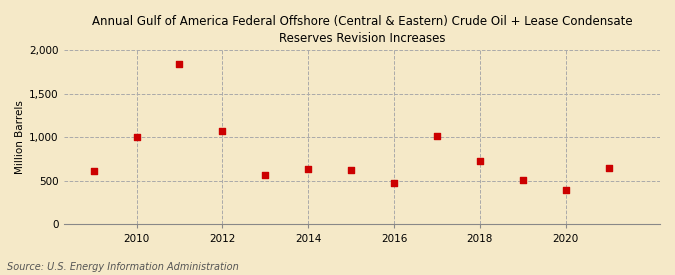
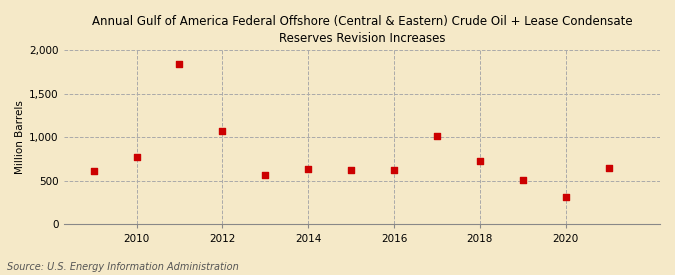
2010: 1,000 -> 780
2016: 480 -> 630
2020: 400 -> 320
